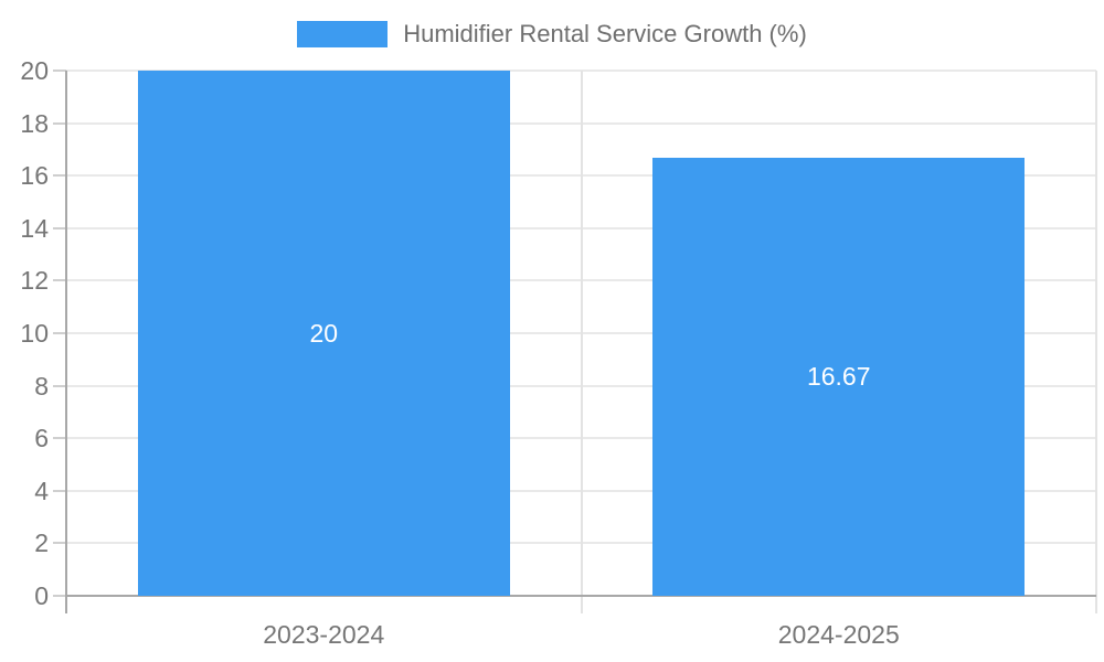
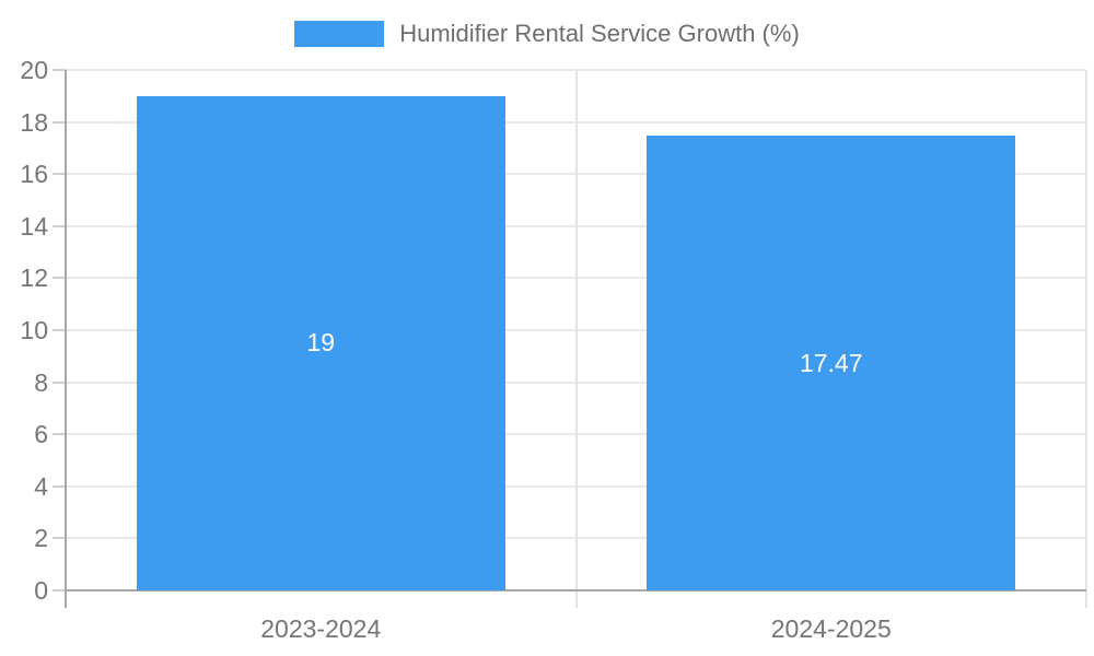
2023-2024: 20 -> 19
2024-2025: 16.67 -> 17.47
